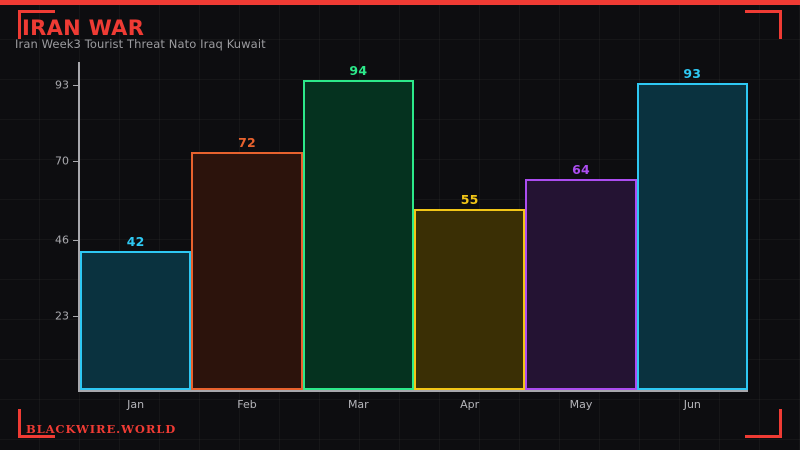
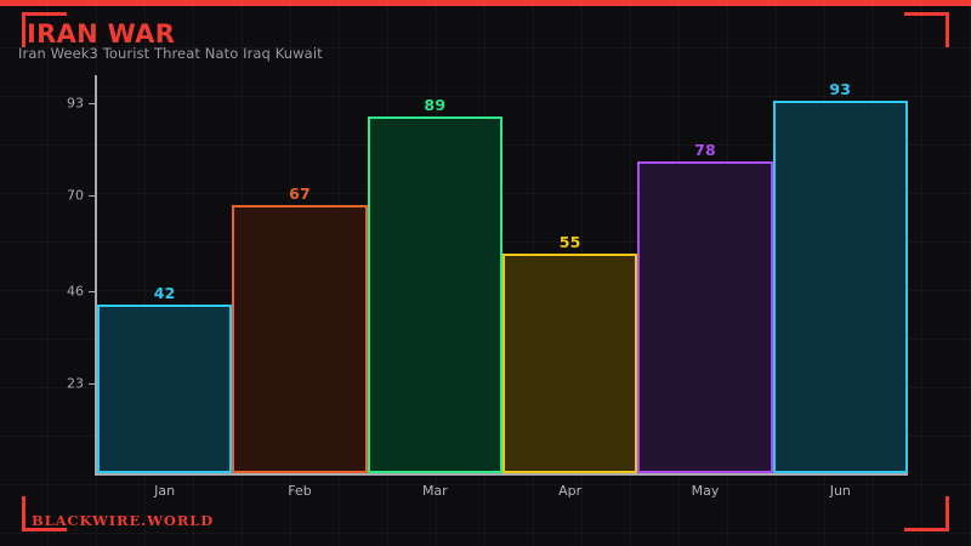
Feb: 72 -> 67
Mar: 94 -> 89
May: 64 -> 78
